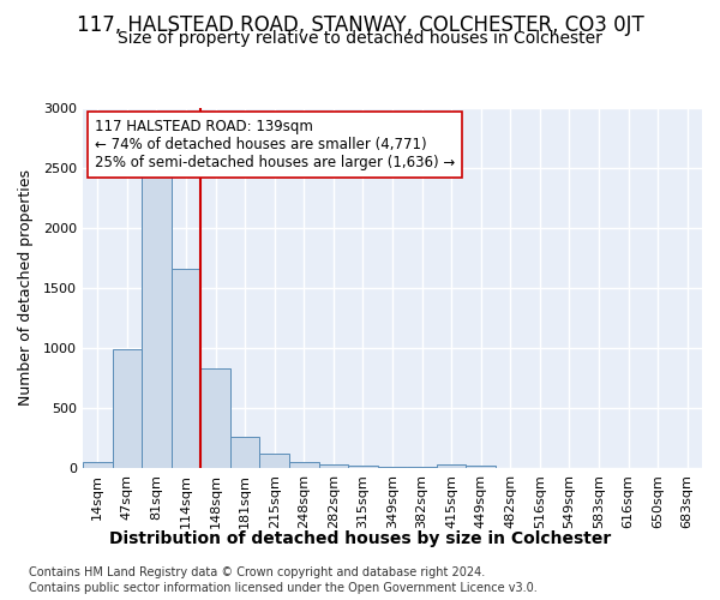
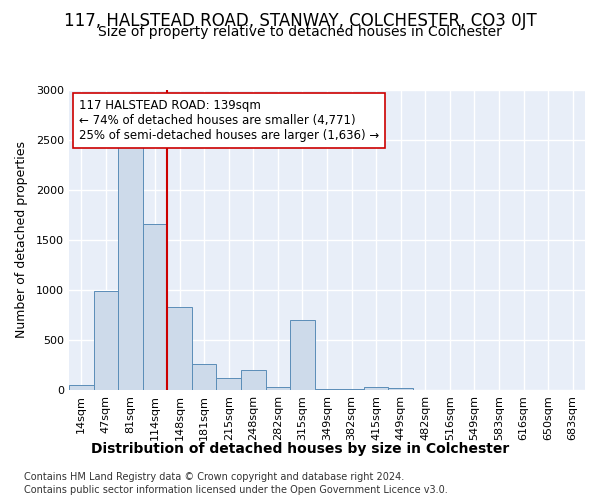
248sqm: 60 -> 200
315sqm: 20 -> 700
